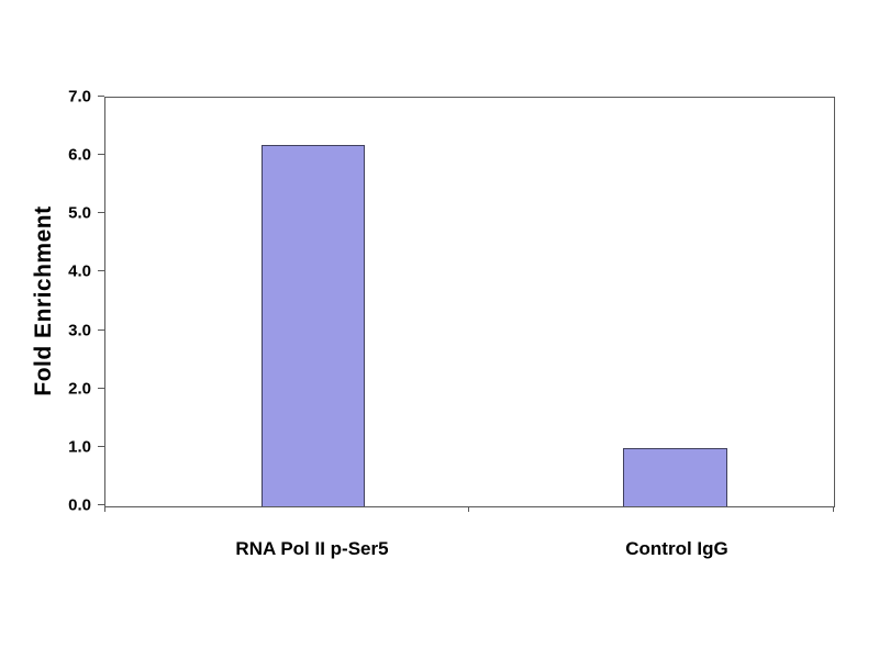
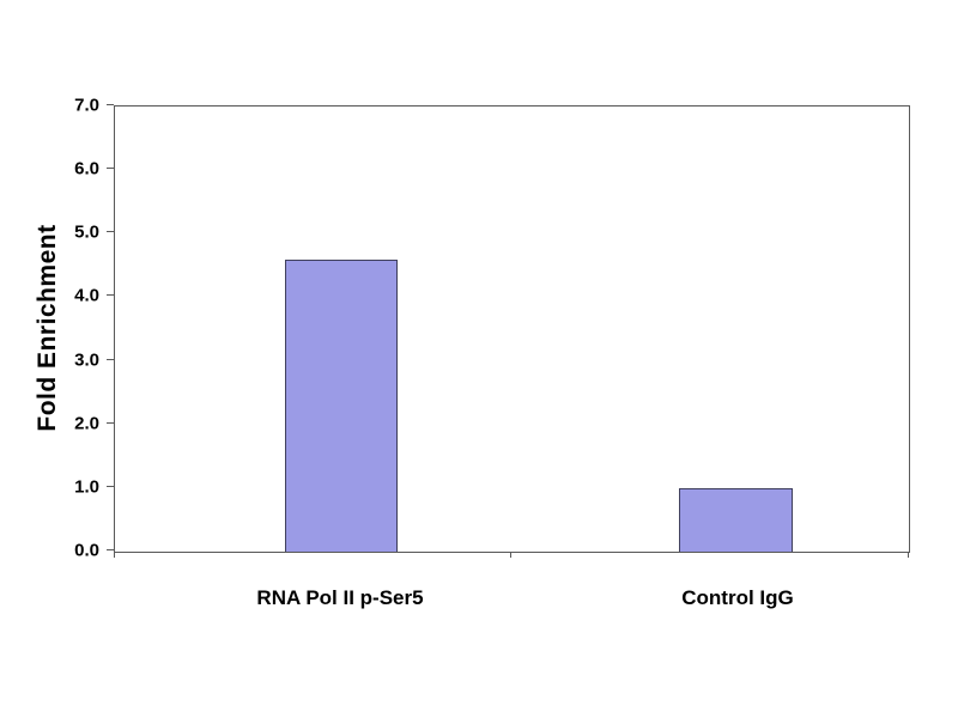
RNA Pol II p-Ser5: 6.2 -> 4.6
